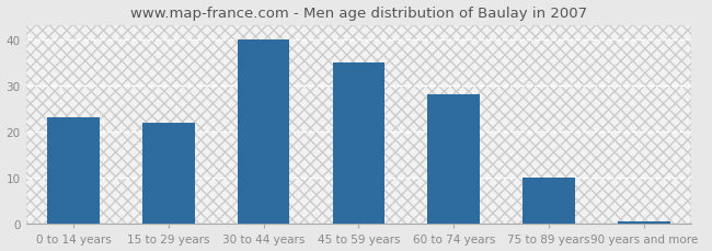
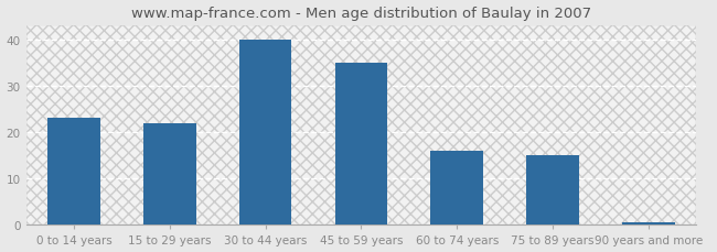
60 to 74 years: 28.0 -> 16.0
75 to 89 years: 10.0 -> 15.0
